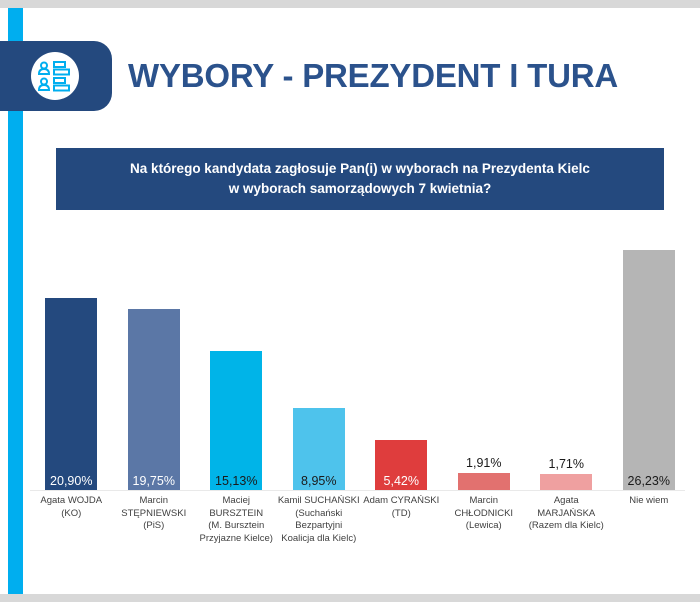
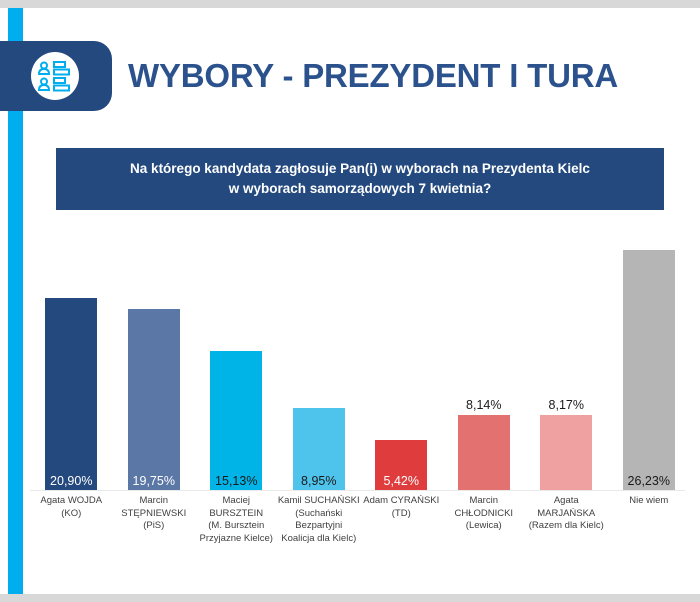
Marcin CHŁODNICKI (Lewica): 1,91% -> 8,14%
Agata MARJAŃSKA (Razem dla Kielc): 1,71% -> 8,17%
